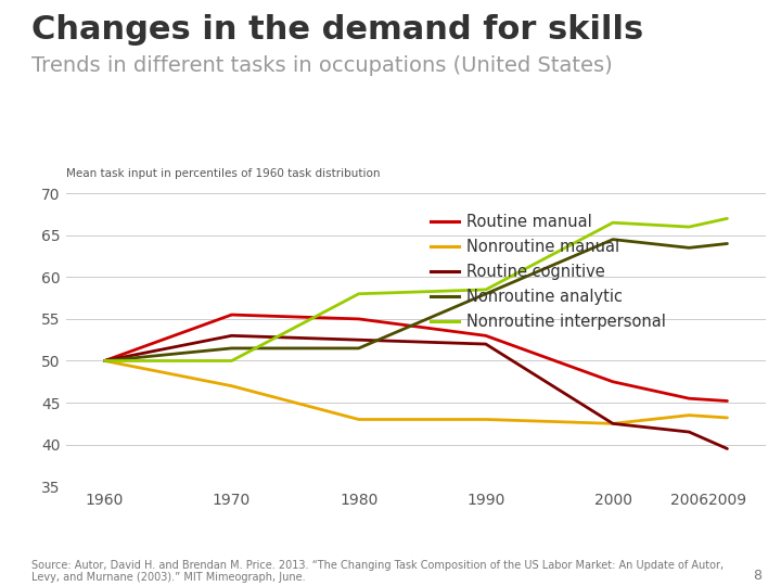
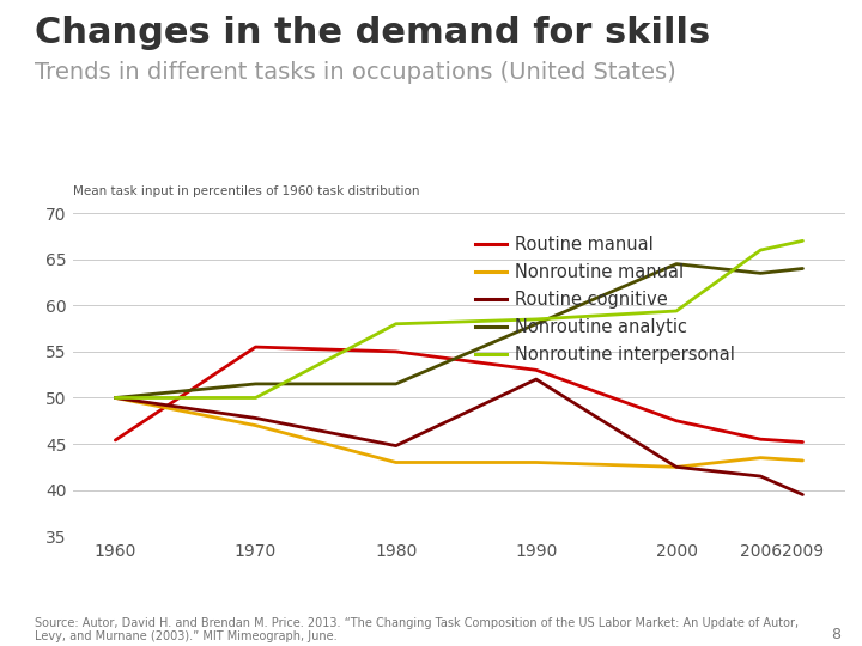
Routine manual/1960: 50.0 -> 45.4
Routine cognitive/1970: 53.0 -> 47.8
Routine cognitive/1980: 52.5 -> 44.8
Nonroutine interpersonal/2000: 66.5 -> 59.4
